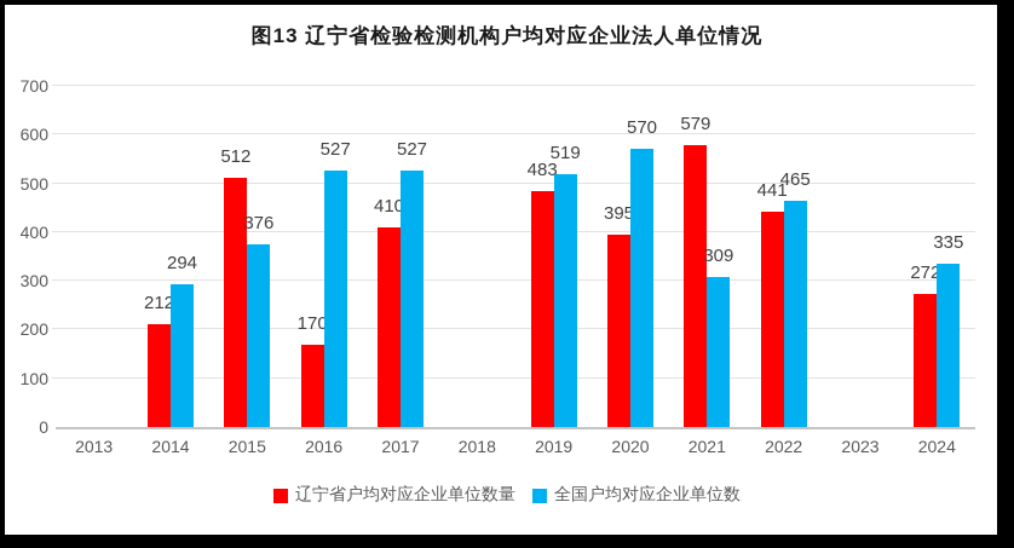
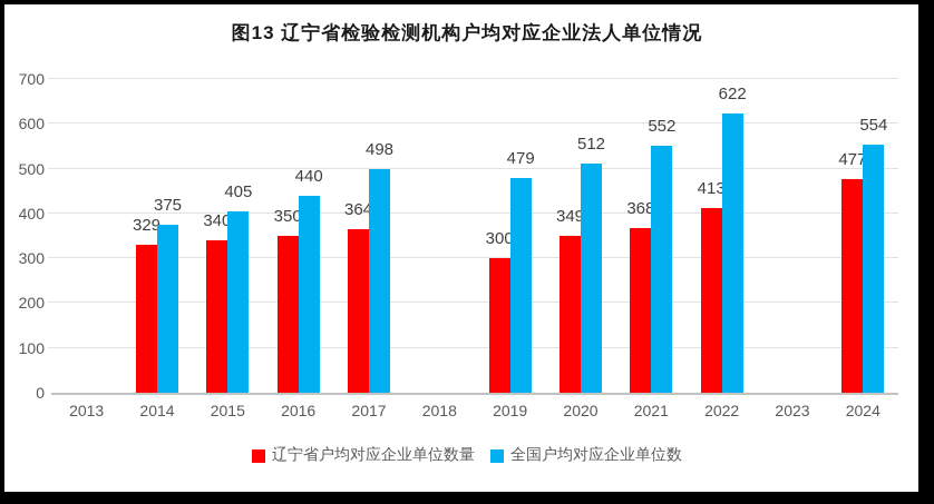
辽宁省户均对应企业单位数量/2014: 212 -> 329
全国户均对应企业单位数/2014: 294 -> 375
辽宁省户均对应企业单位数量/2015: 512 -> 340
全国户均对应企业单位数/2015: 376 -> 405
辽宁省户均对应企业单位数量/2016: 170 -> 350
全国户均对应企业单位数/2016: 527 -> 440
辽宁省户均对应企业单位数量/2017: 410 -> 364
全国户均对应企业单位数/2017: 527 -> 498
辽宁省户均对应企业单位数量/2019: 483 -> 300
全国户均对应企业单位数/2019: 519 -> 479
辽宁省户均对应企业单位数量/2020: 395 -> 349
全国户均对应企业单位数/2020: 570 -> 512
辽宁省户均对应企业单位数量/2021: 579 -> 368
全国户均对应企业单位数/2021: 309 -> 552
辽宁省户均对应企业单位数量/2022: 441 -> 413
全国户均对应企业单位数/2022: 465 -> 622
辽宁省户均对应企业单位数量/2024: 272 -> 477
全国户均对应企业单位数/2024: 335 -> 554
